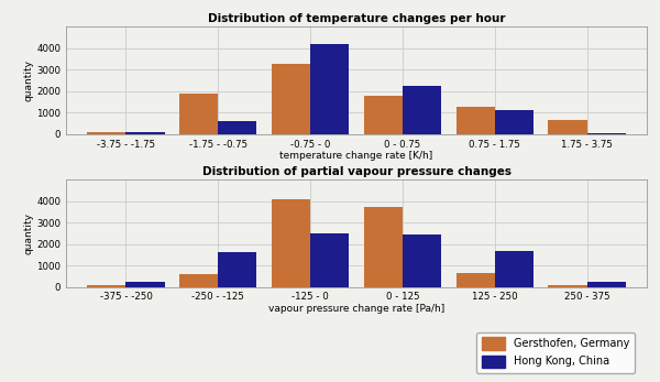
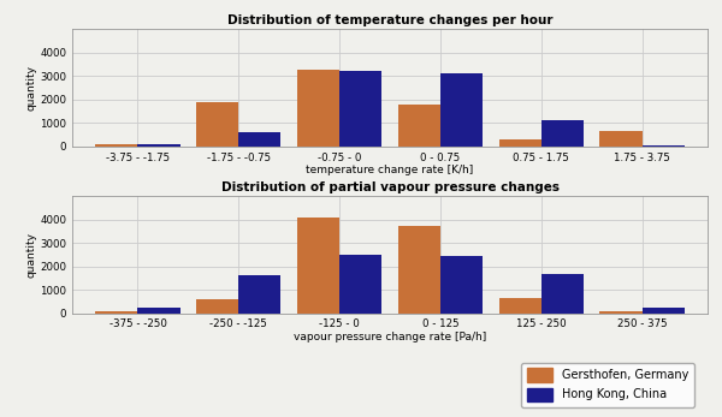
Distribution of temperature changes per hour/Hong Kong, China/-0.75 - 0: 4200 -> 3200
Distribution of temperature changes per hour/Hong Kong, China/0 - 0.75: 2200 -> 3100
Distribution of temperature changes per hour/Gersthofen, Germany/0.75 - 1.75: 1200 -> 300
